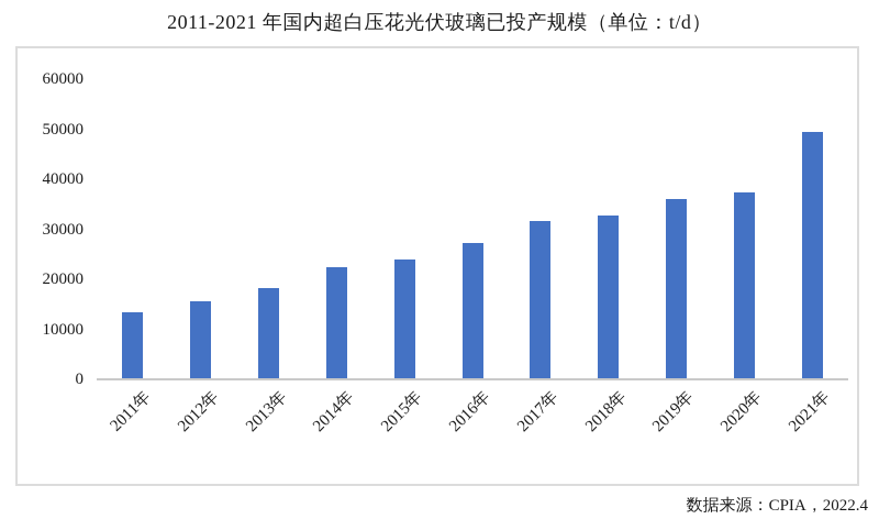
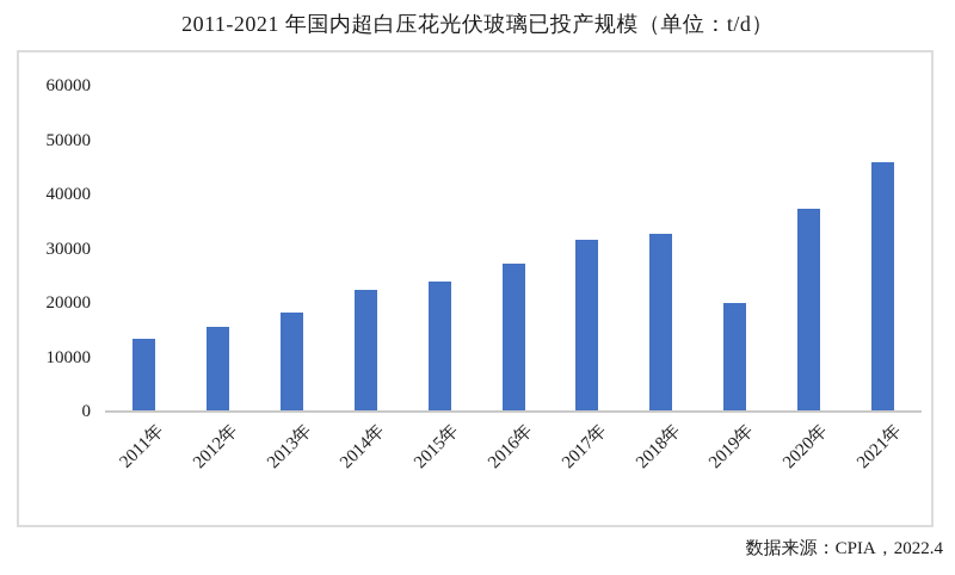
2019年: 36000 -> 20000
2021年: 49000 -> 46000
